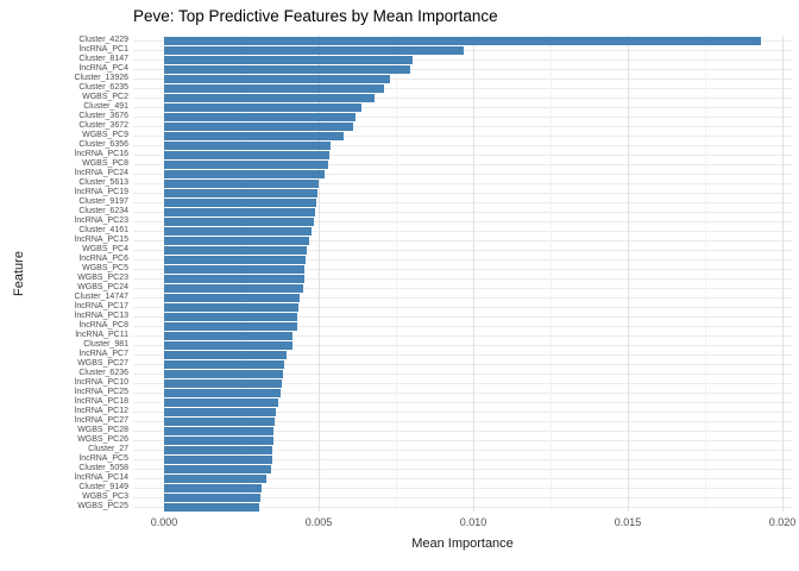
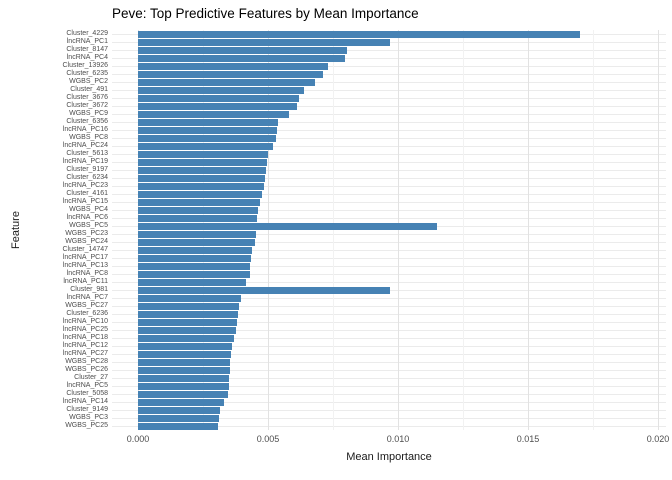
Cluster_4229: 0.0193 -> 0.0170
WGBS_PC5: 0.0045 -> 0.0115
Cluster_981: 0.0041 -> 0.0097
